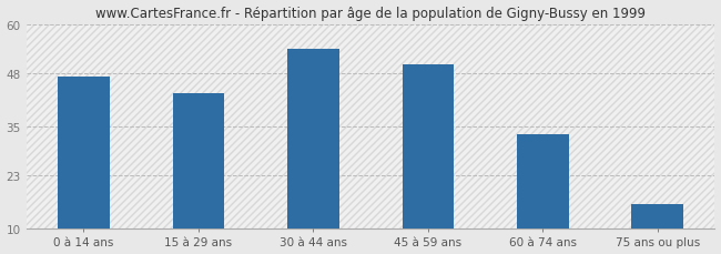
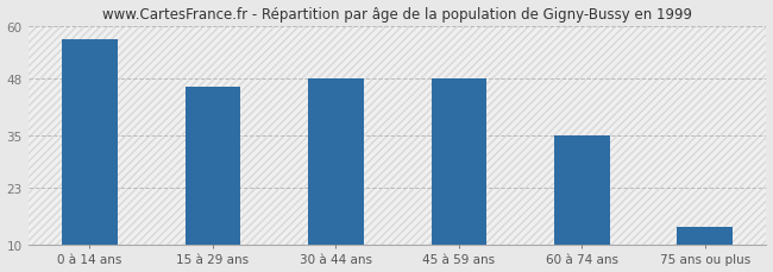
0 à 14 ans: 47 -> 57
15 à 29 ans: 43 -> 46
30 à 44 ans: 54 -> 48
45 à 59 ans: 50 -> 48
60 à 74 ans: 33 -> 35
75 ans ou plus: 16 -> 14
